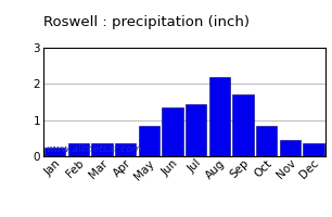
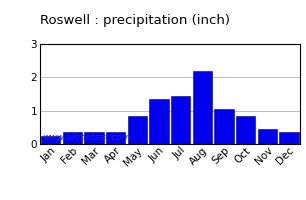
Sep: 1.70 -> 1.05
